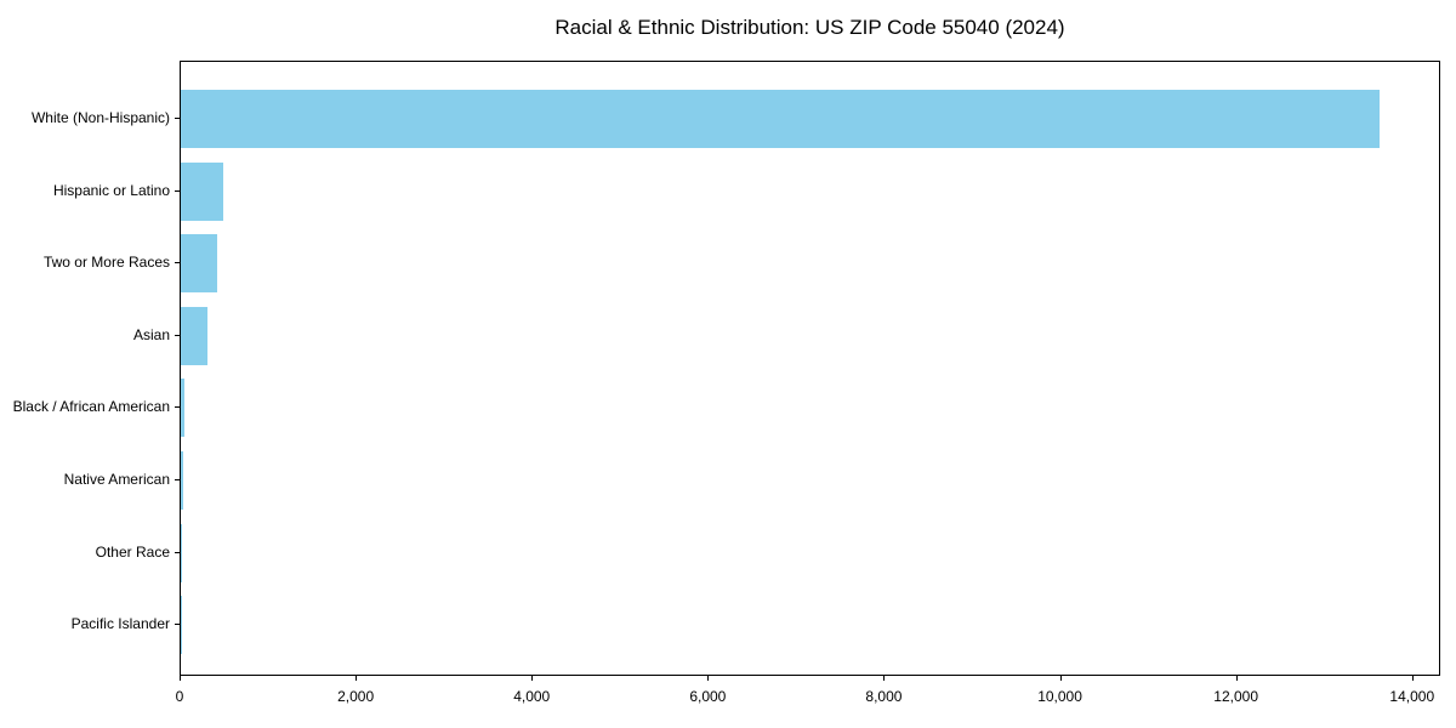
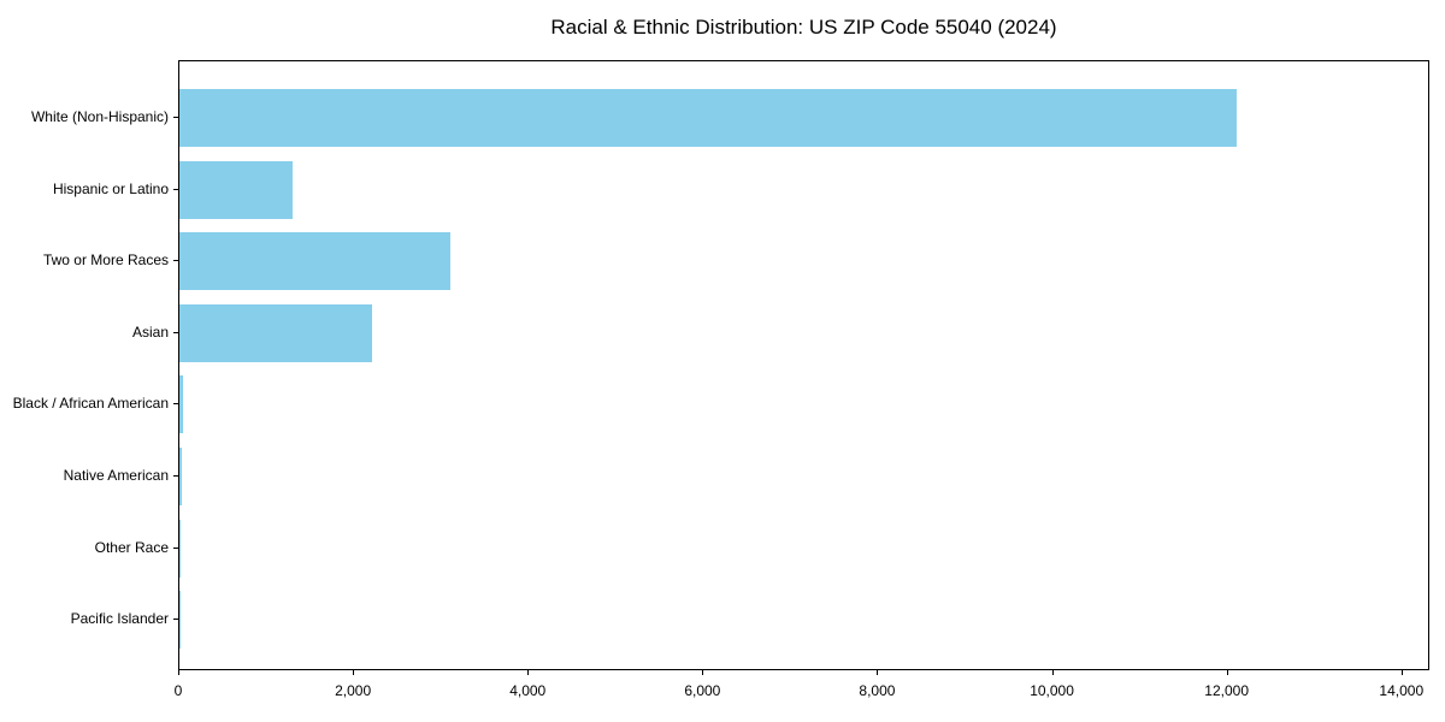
White (Non-Hispanic): 13600 -> 12100
Hispanic or Latino: 500 -> 1300
Two or More Races: 400 -> 3100
Asian: 300 -> 2200
